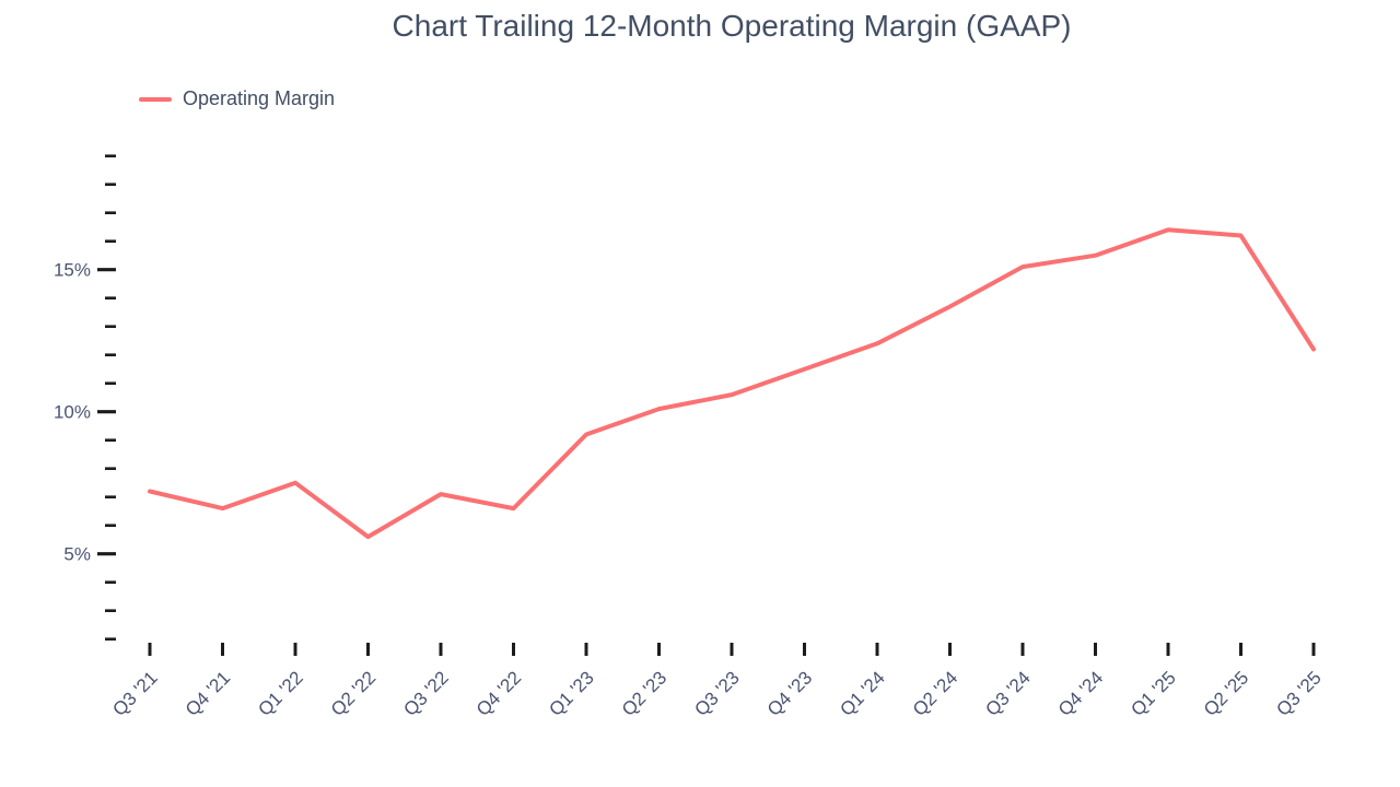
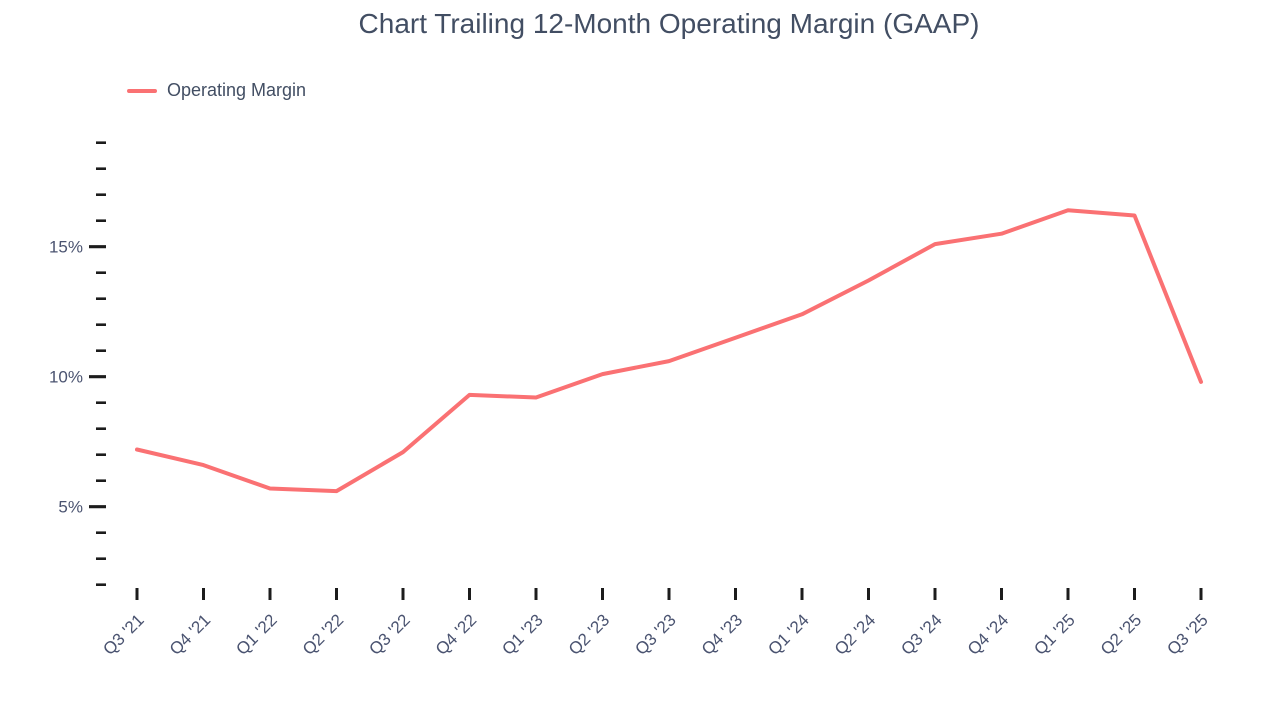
Q1 '22: 7.5% -> 5.7%
Q4 '22: 6.6% -> 9.3%
Q3 '25: 12.2% -> 9.8%
